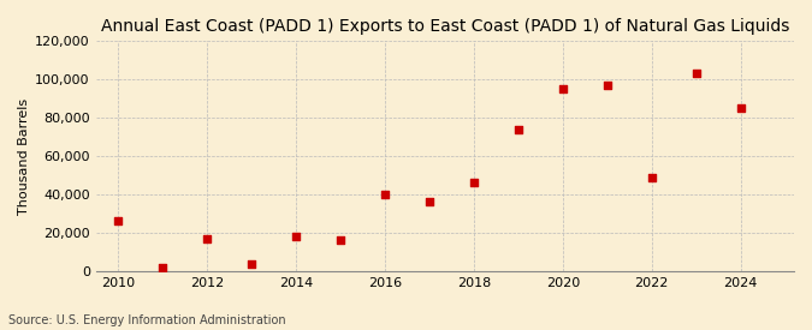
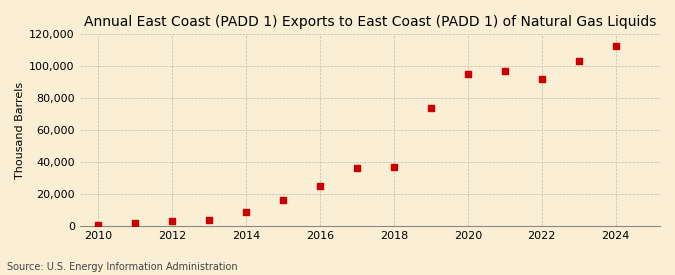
2010: 26,000 -> 0
2012: 17,000 -> 3,000
2014: 18,000 -> 9,000
2016: 40,000 -> 25,000
2018: 46,000 -> 37,000
2022: 49,000 -> 92,000
2024: 85,000 -> 113,000
